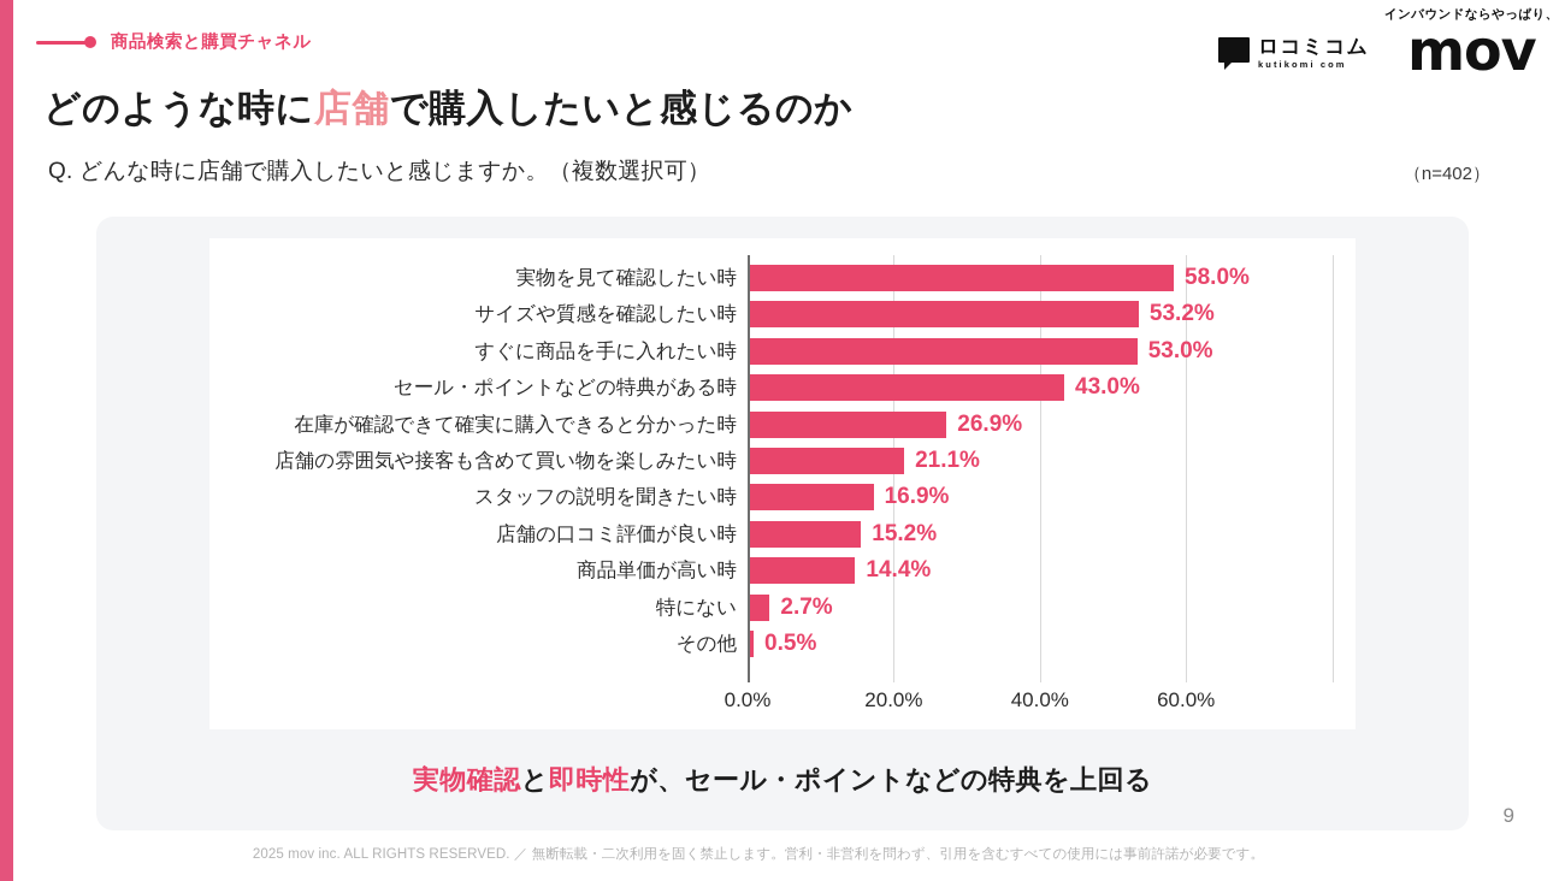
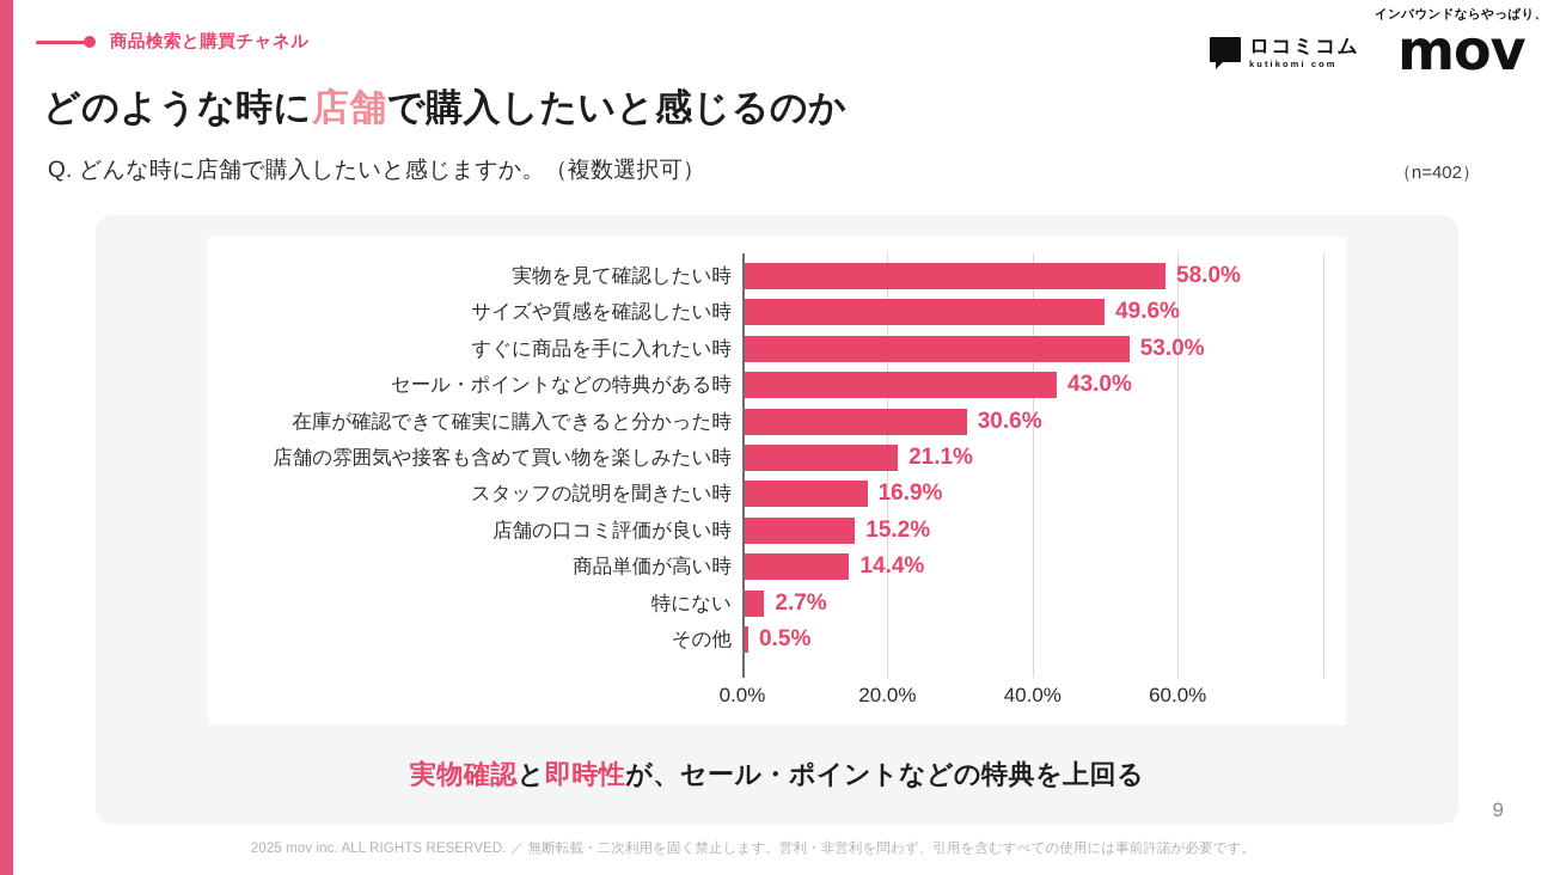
サイズや質感を確認したい時: 53.2% -> 49.6%
在庫が確認できて確実に購入できると分かった時: 26.9% -> 30.6%
